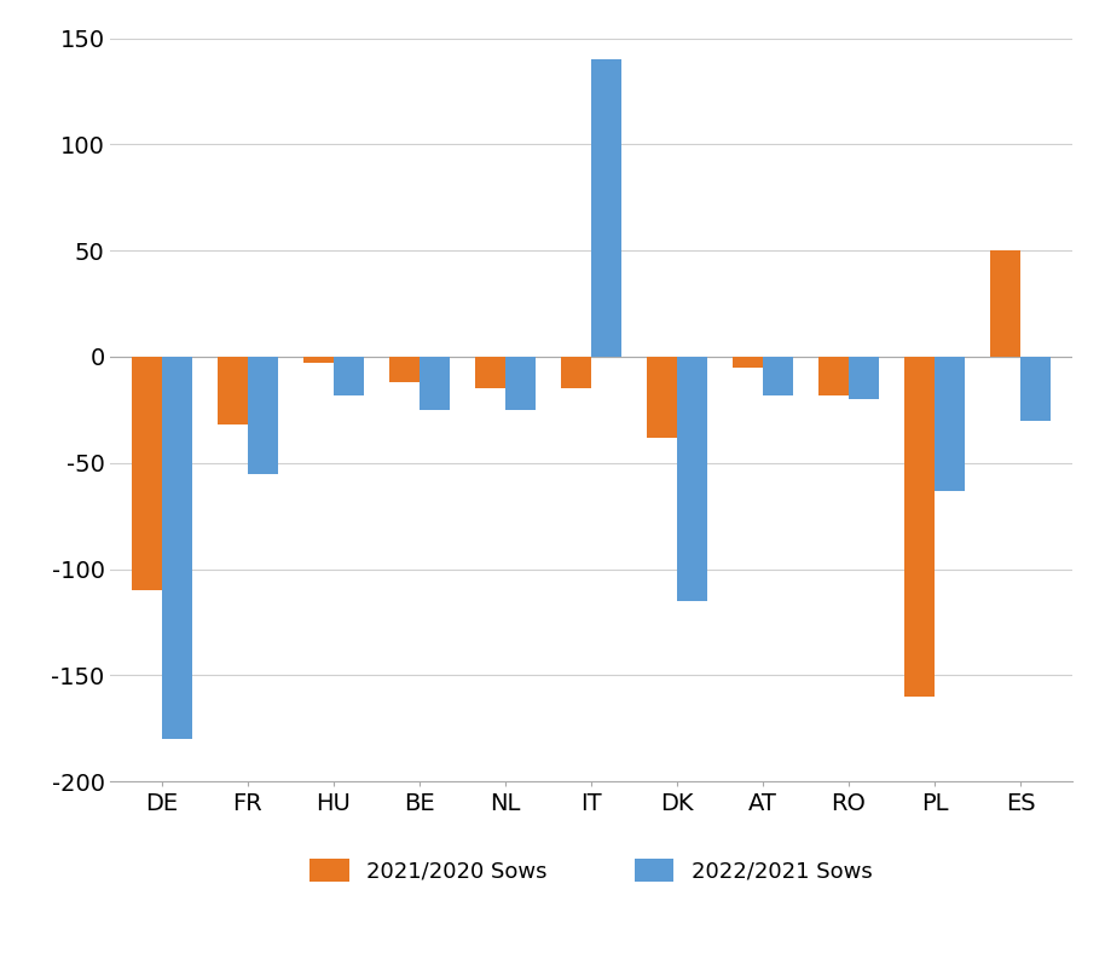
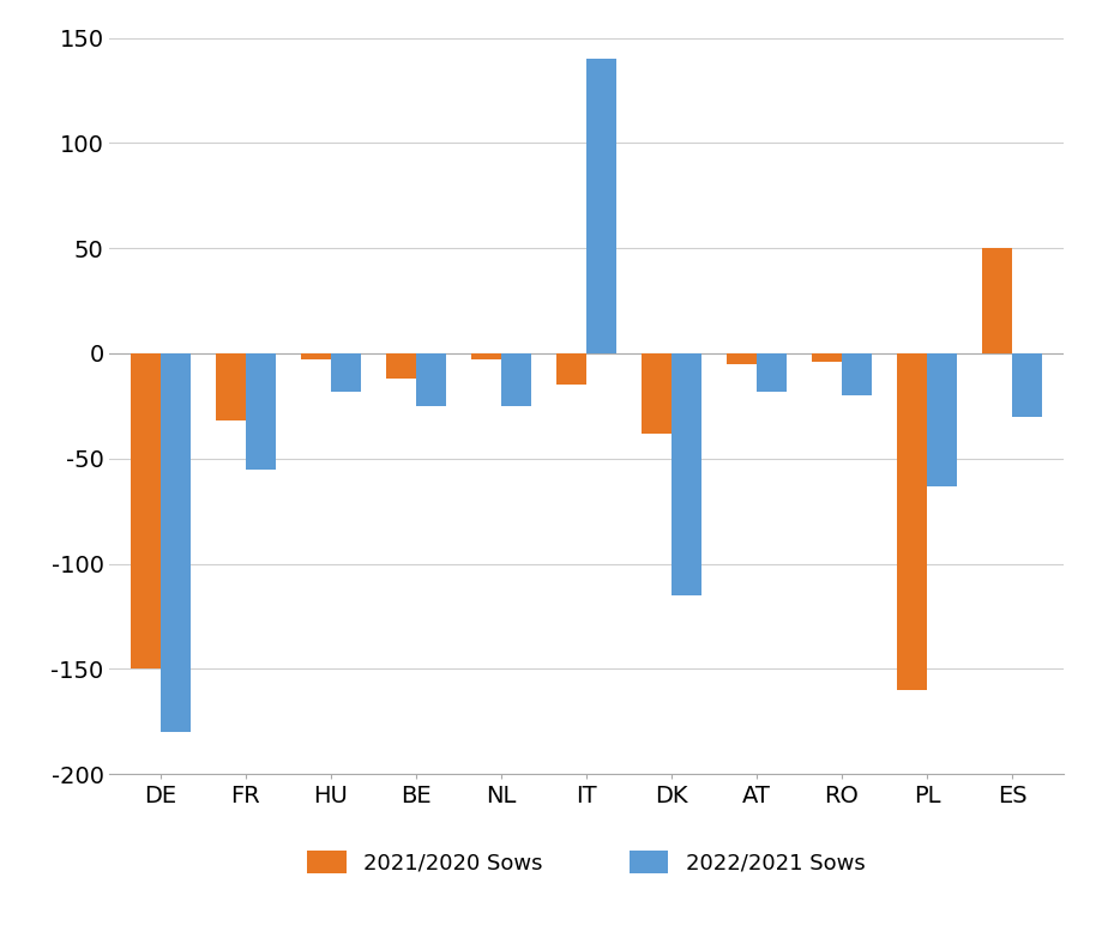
2021/2020 Sows/DE: -110 -> -150
2021/2020 Sows/NL: -15 -> -3
2021/2020 Sows/RO: -18 -> -4
